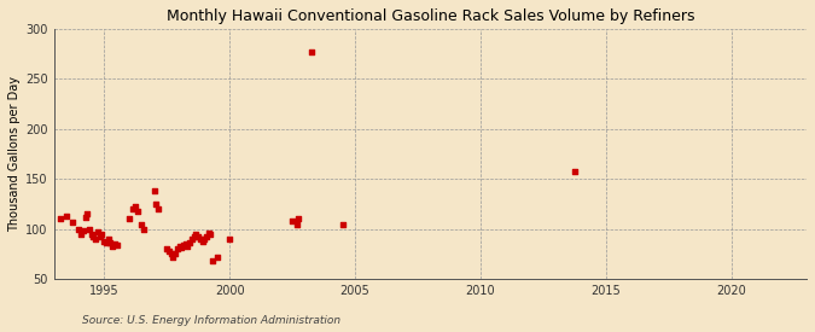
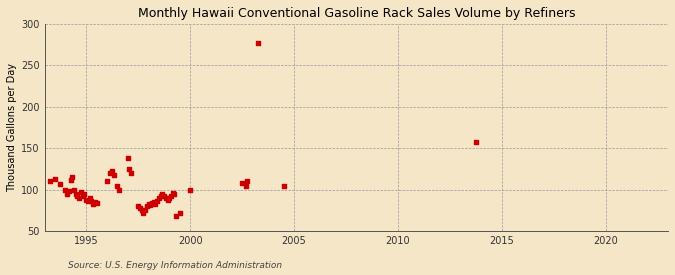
2000: 90 -> 100
